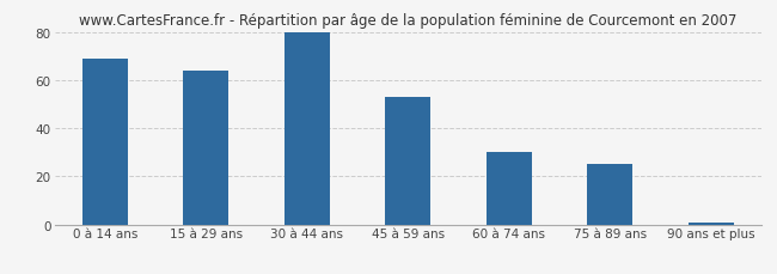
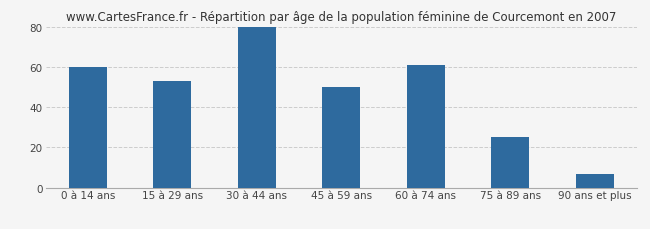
0 à 14 ans: 69 -> 60
15 à 29 ans: 64 -> 53
45 à 59 ans: 53 -> 50
60 à 74 ans: 30 -> 61
90 ans et plus: 1 -> 7
